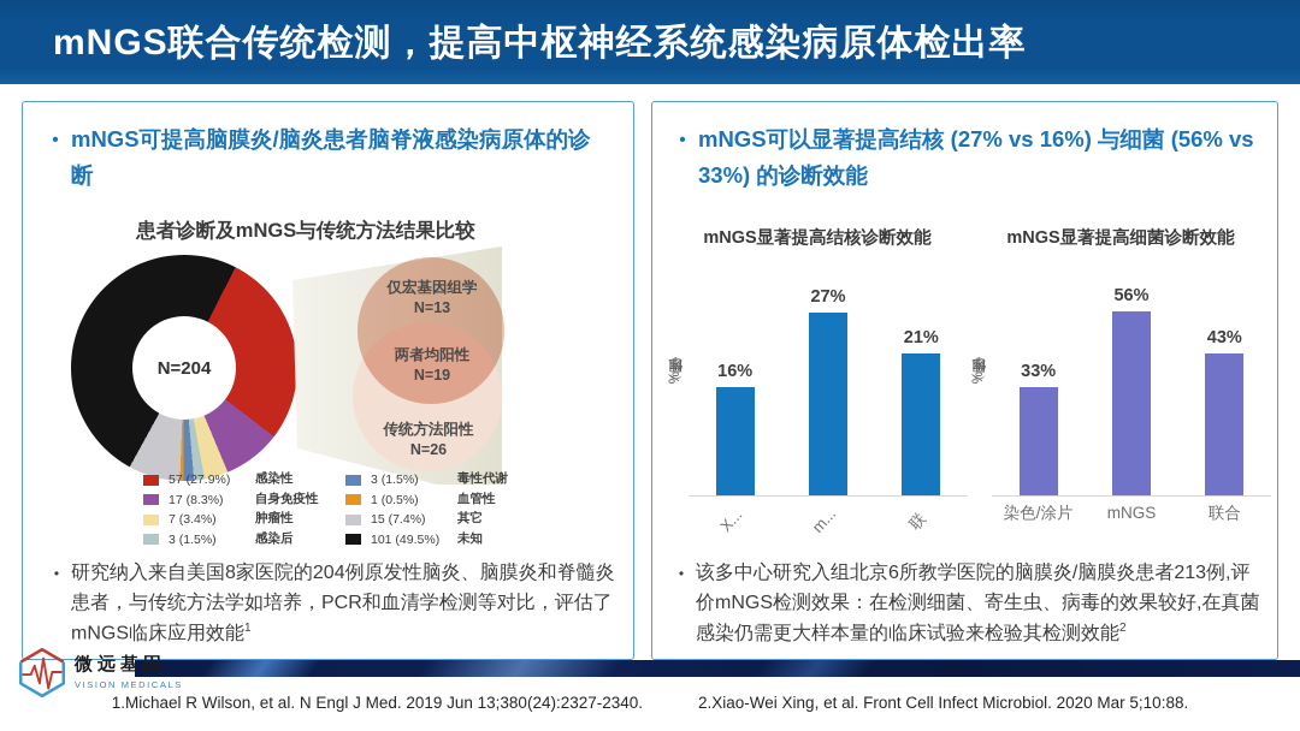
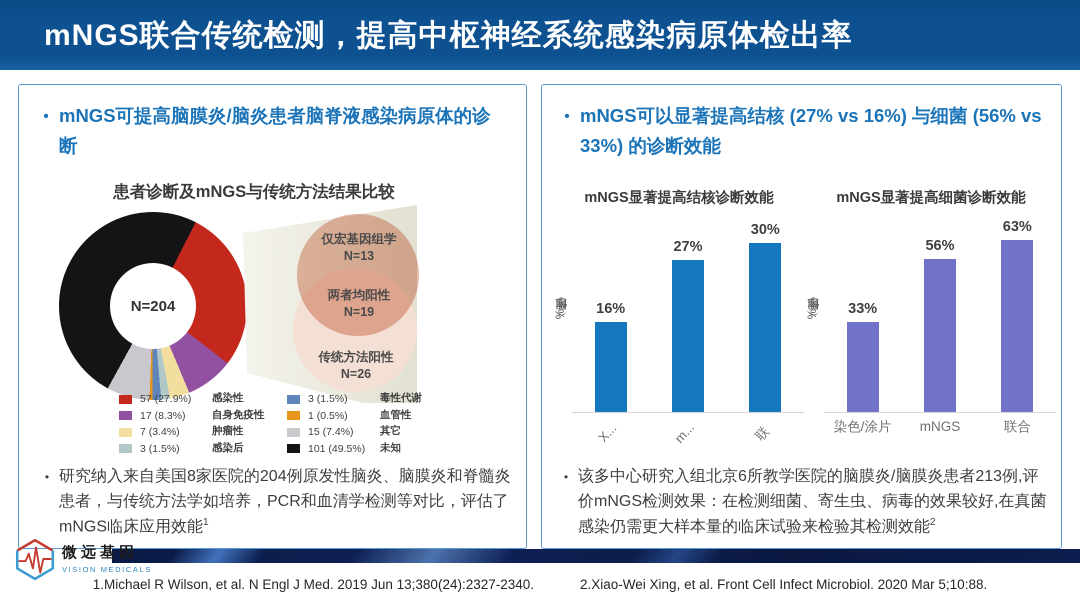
mNGS显著提高结核诊断效能/联: 21% -> 30%
mNGS显著提高细菌诊断效能/联合: 43% -> 63%
